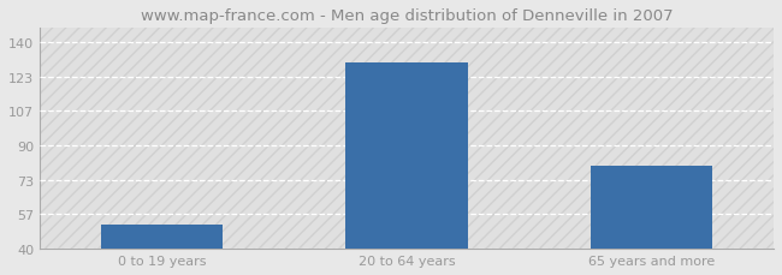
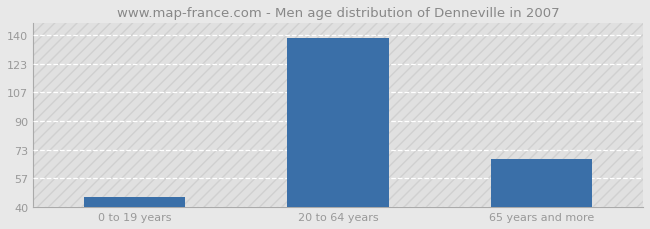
0 to 19 years: 52 -> 46
20 to 64 years: 130 -> 138
65 years and more: 80 -> 68
